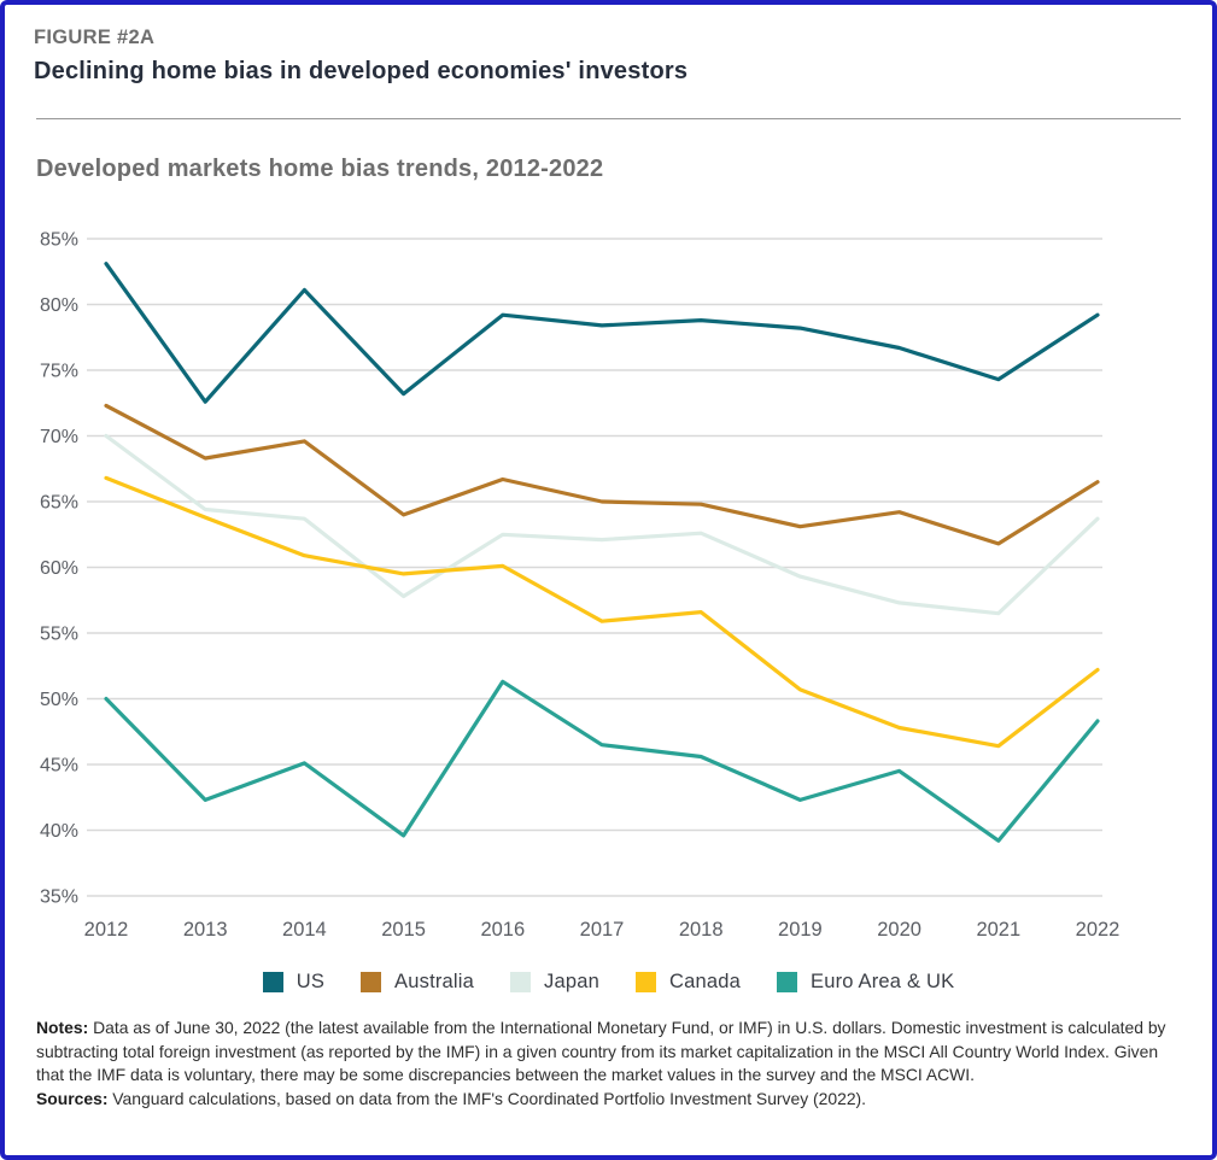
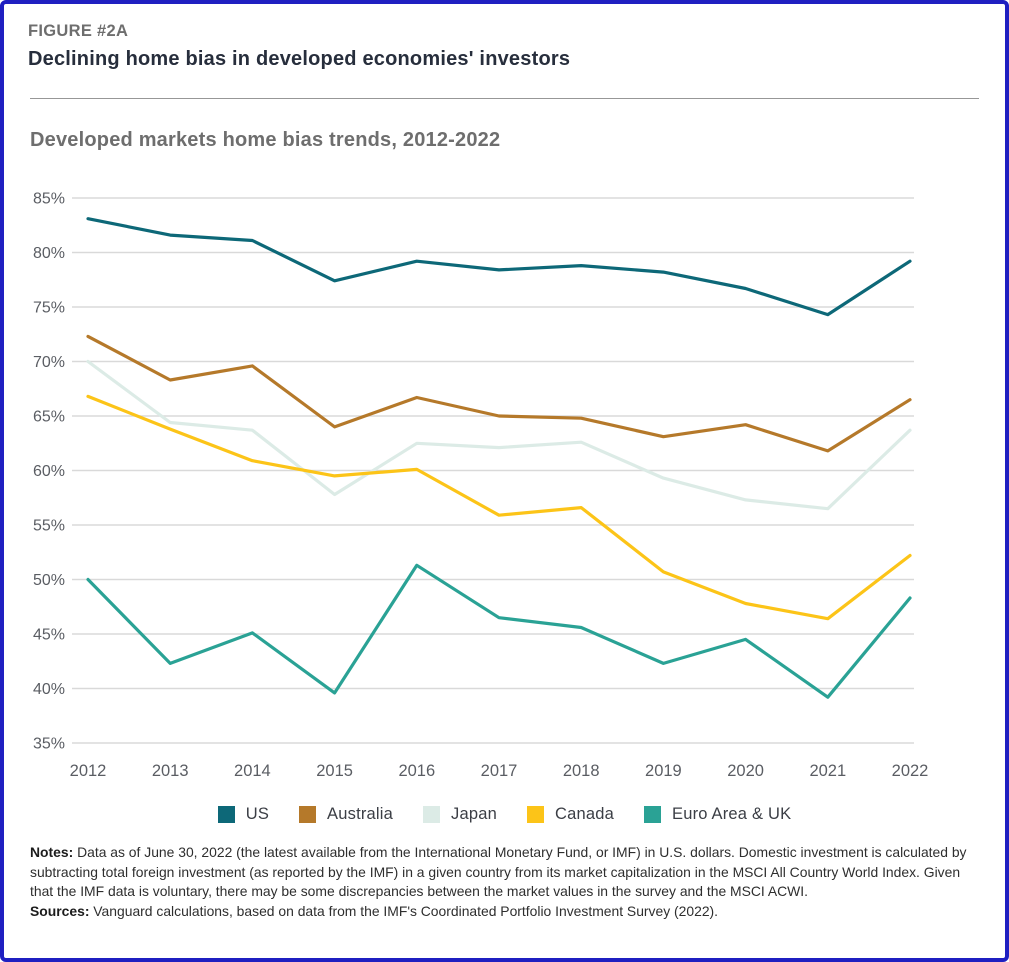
US/2013: 72.6% -> 81.6%
US/2015: 73.2% -> 77.4%
